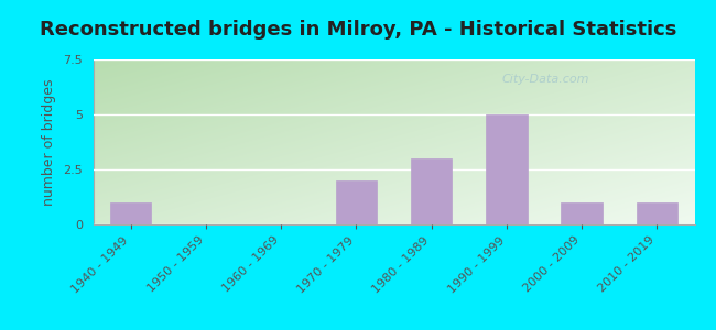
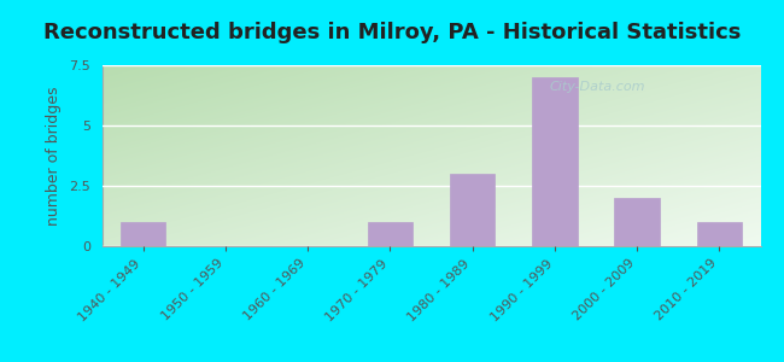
1970 - 1979: 2 -> 1
1990 - 1999: 5 -> 7
2000 - 2009: 1 -> 2
